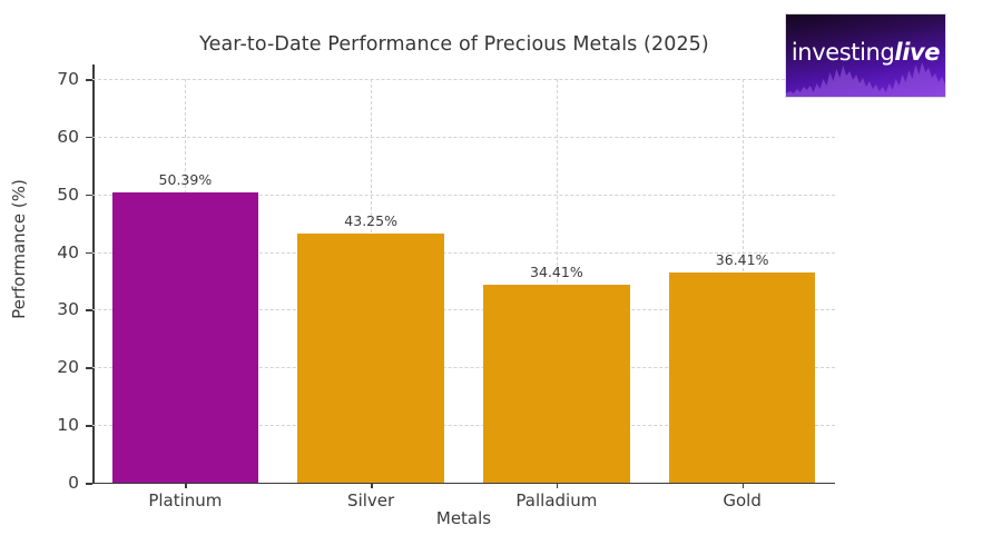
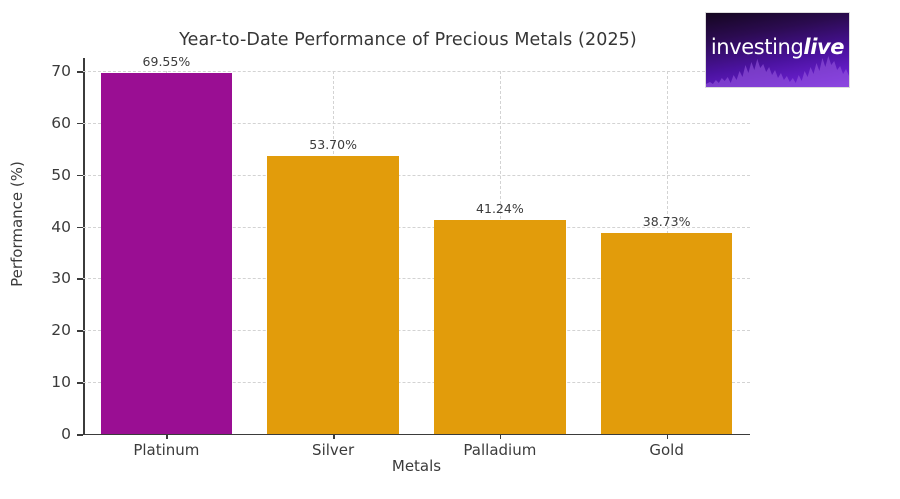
Platinum: 50.39% -> 69.55%
Silver: 43.25% -> 53.70%
Palladium: 34.41% -> 41.24%
Gold: 36.41% -> 38.73%
